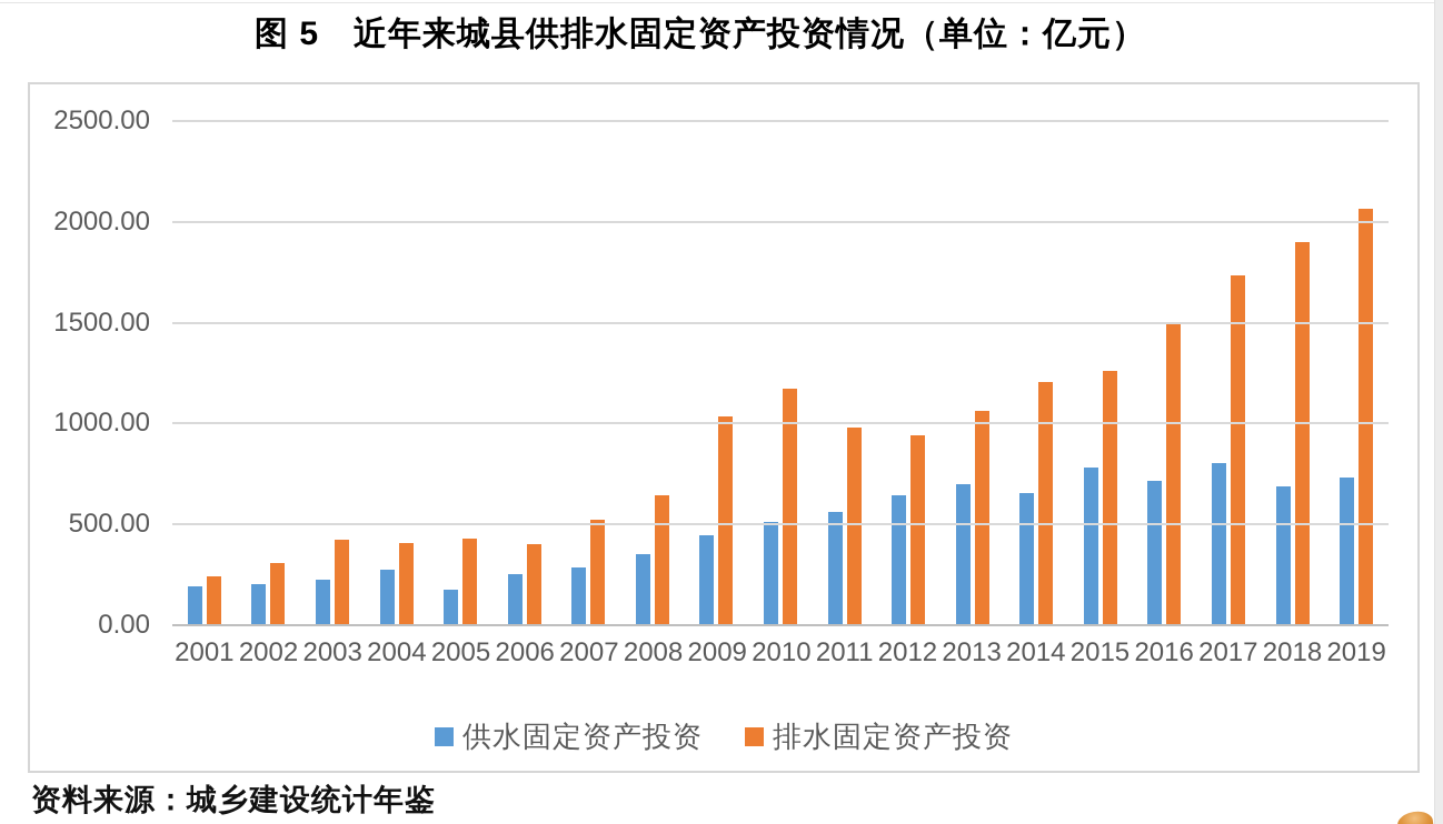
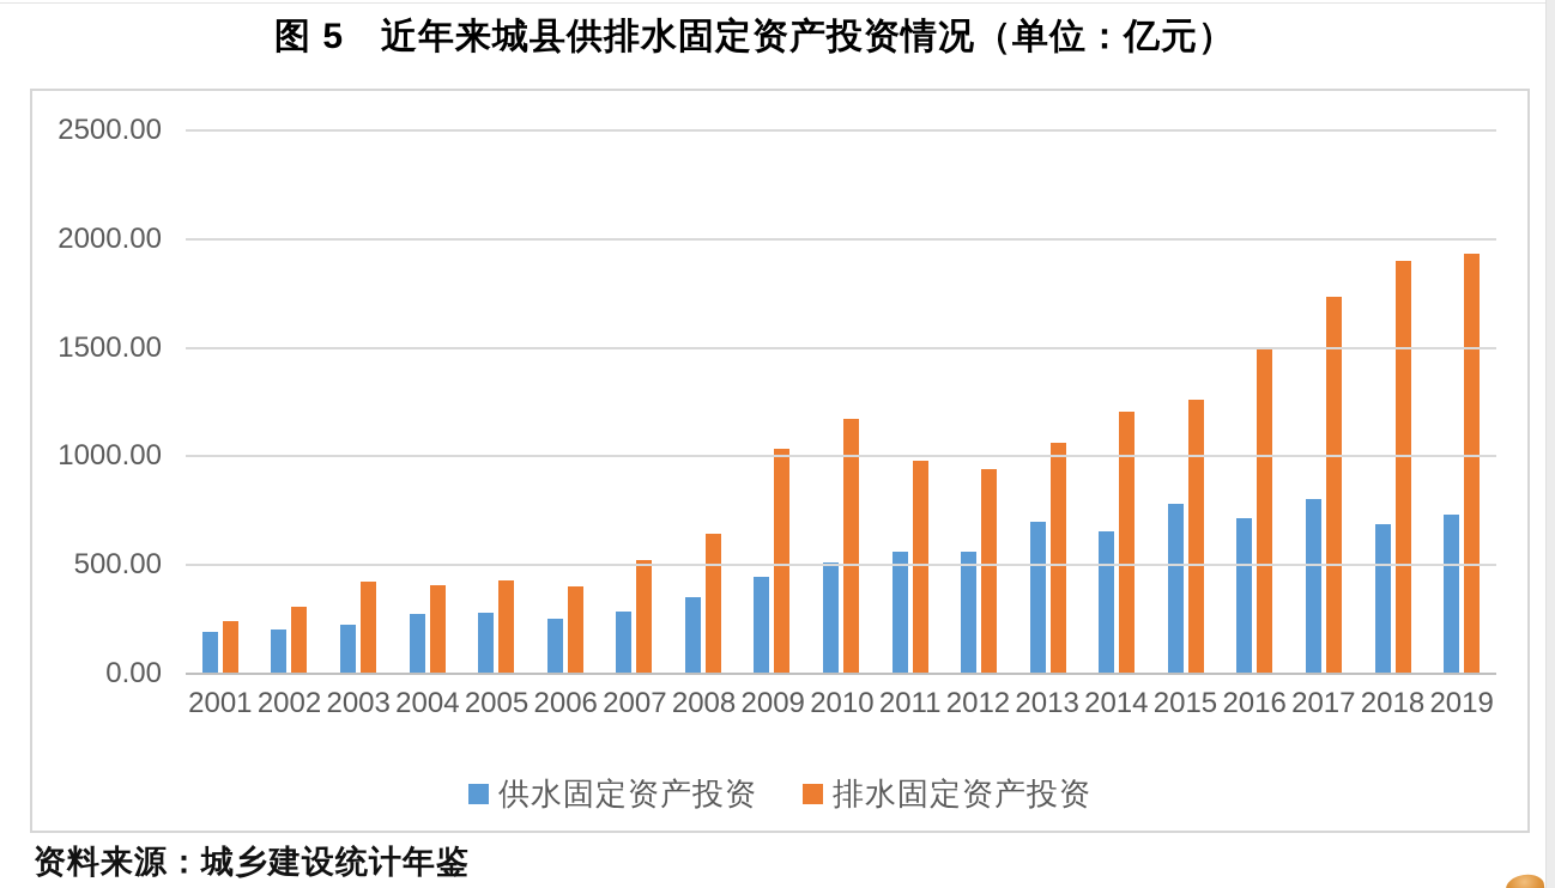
供水固定资产投资/2005: 170 -> 280
供水固定资产投资/2012: 640 -> 550
排水固定资产投资/2019: 2060 -> 1930
